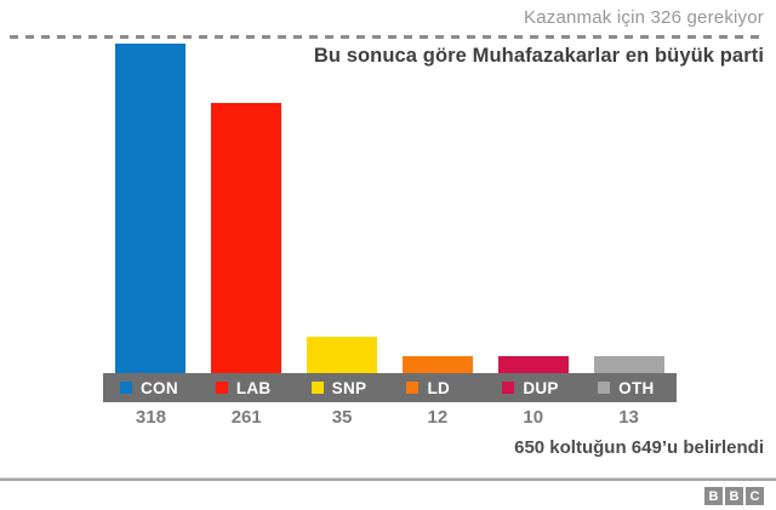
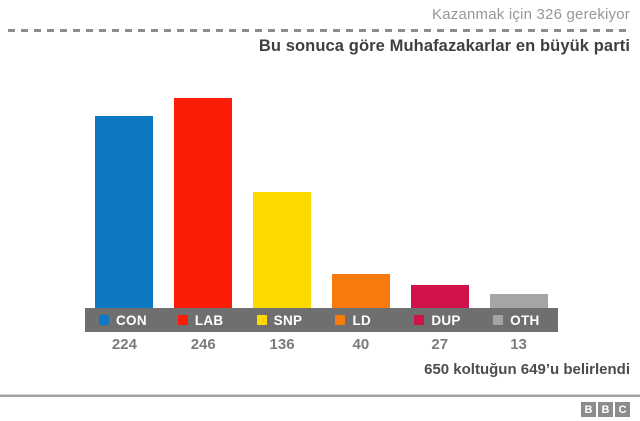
CON: 318 -> 224
LAB: 261 -> 246
SNP: 35 -> 136
LD: 12 -> 40
DUP: 10 -> 27
